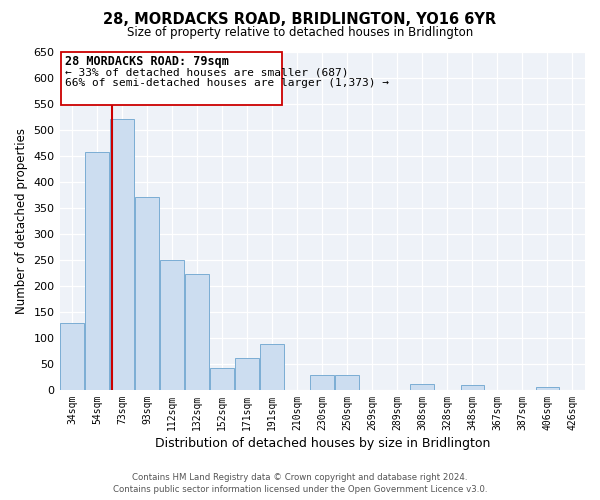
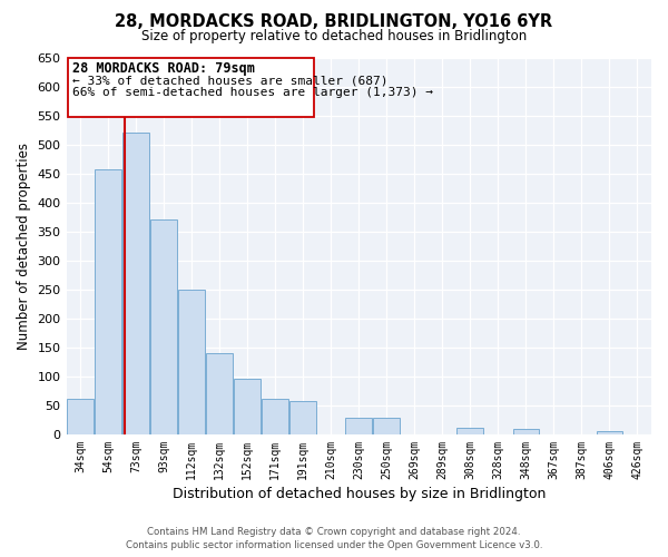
34sqm: 128 -> 62
132sqm: 222 -> 140
152sqm: 42 -> 95
191sqm: 88 -> 58
